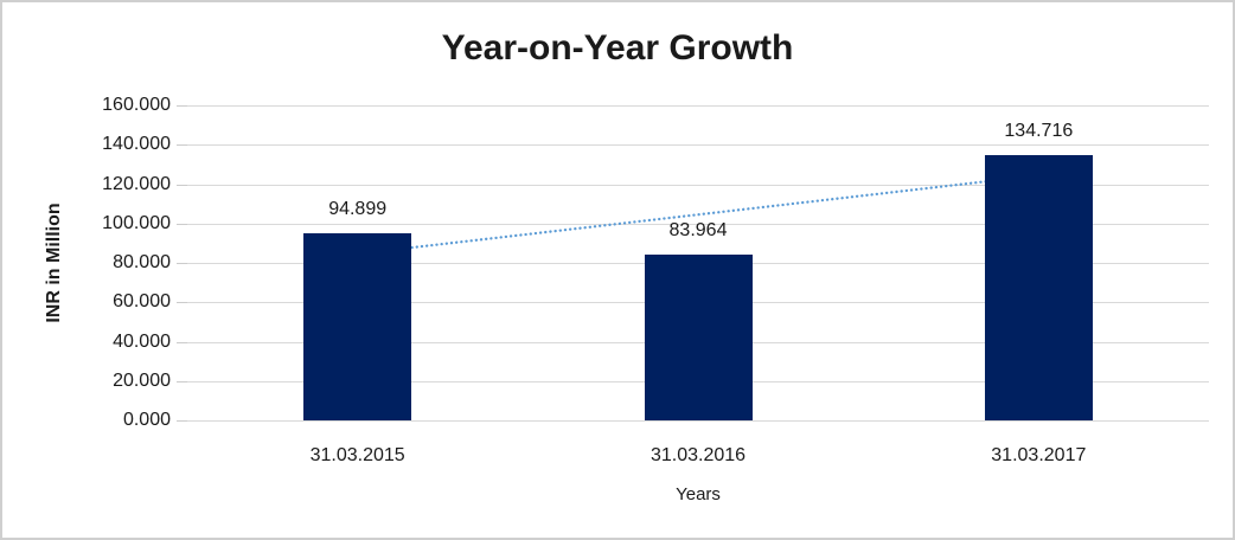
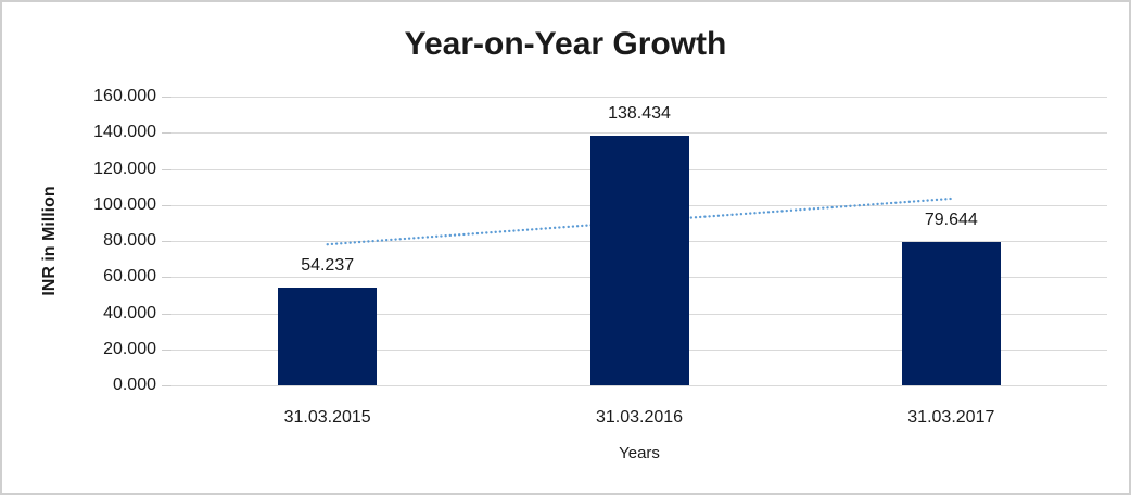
31.03.2015: 94.899 -> 54.237
31.03.2016: 83.964 -> 138.434
31.03.2017: 134.716 -> 79.644
